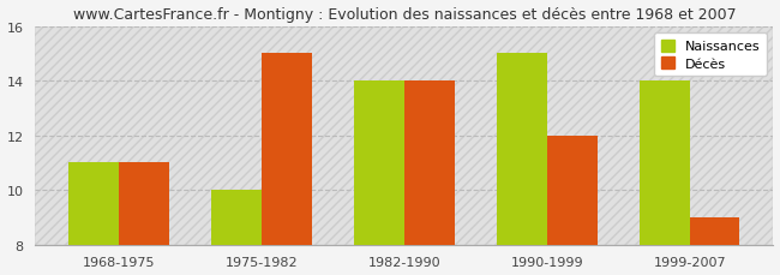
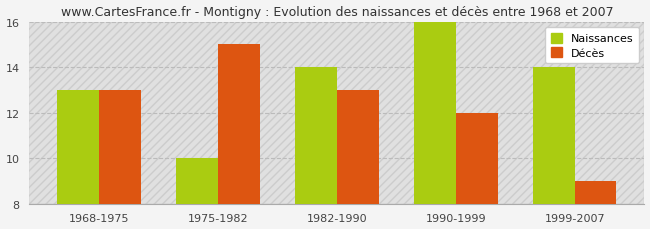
Naissances/1968-1975: 11 -> 13
Décès/1968-1975: 11 -> 13
Décès/1982-1990: 14 -> 13
Naissances/1990-1999: 15 -> 16
